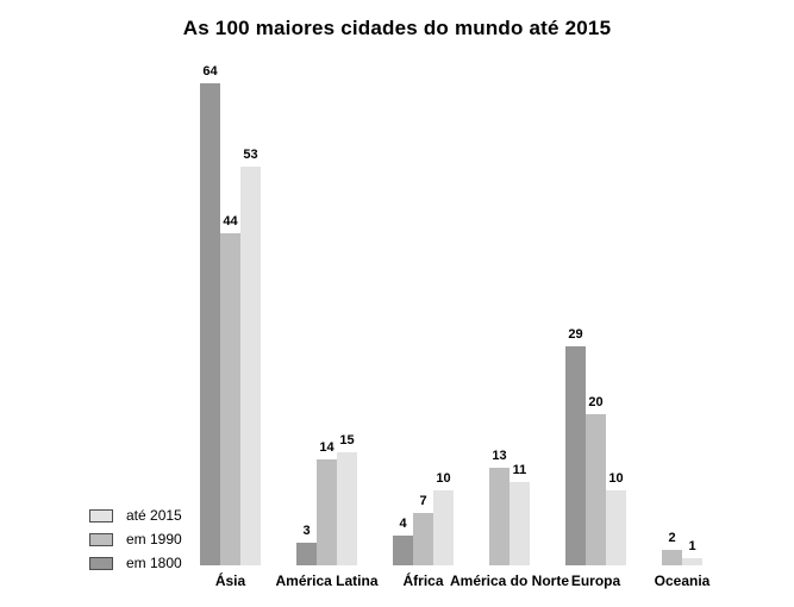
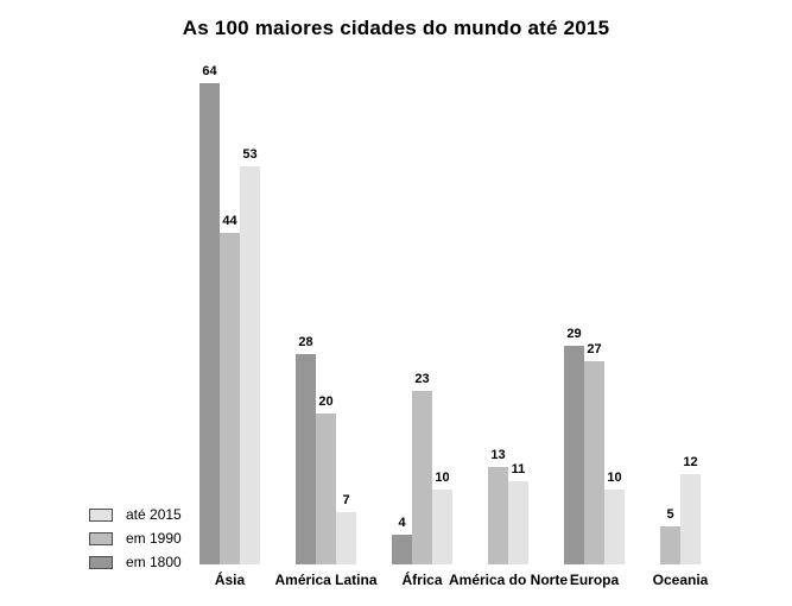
em 1800/América Latina: 3 -> 28
em 1990/América Latina: 14 -> 20
até 2015/América Latina: 15 -> 7
em 1990/África: 7 -> 23
em 1990/Europa: 20 -> 27
em 1990/Oceania: 2 -> 5
até 2015/Oceania: 1 -> 12
